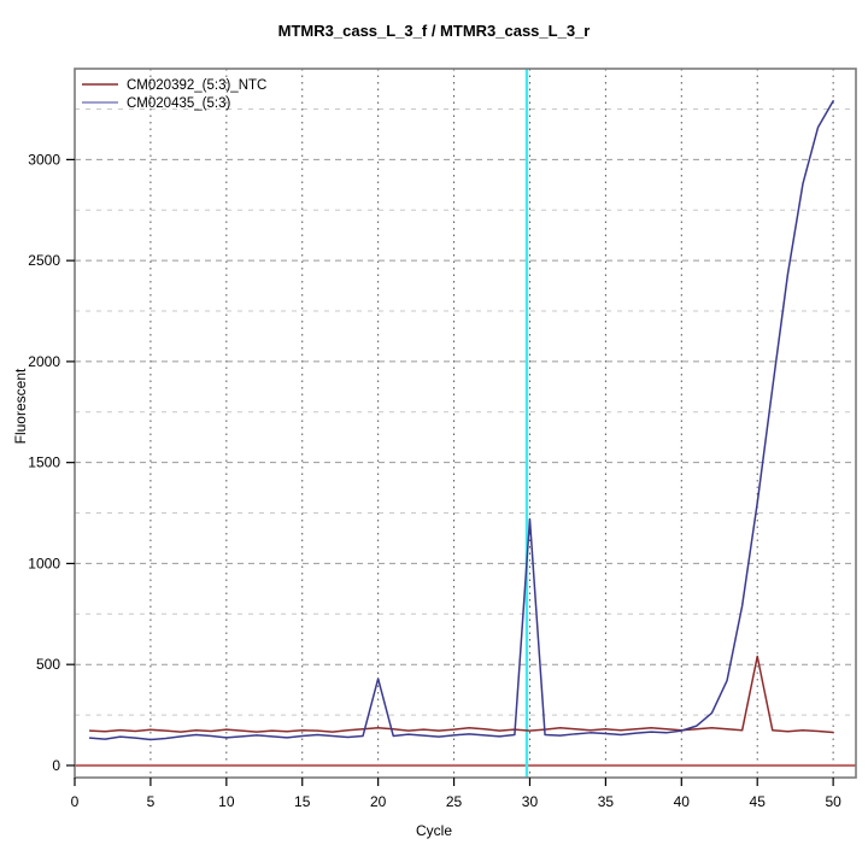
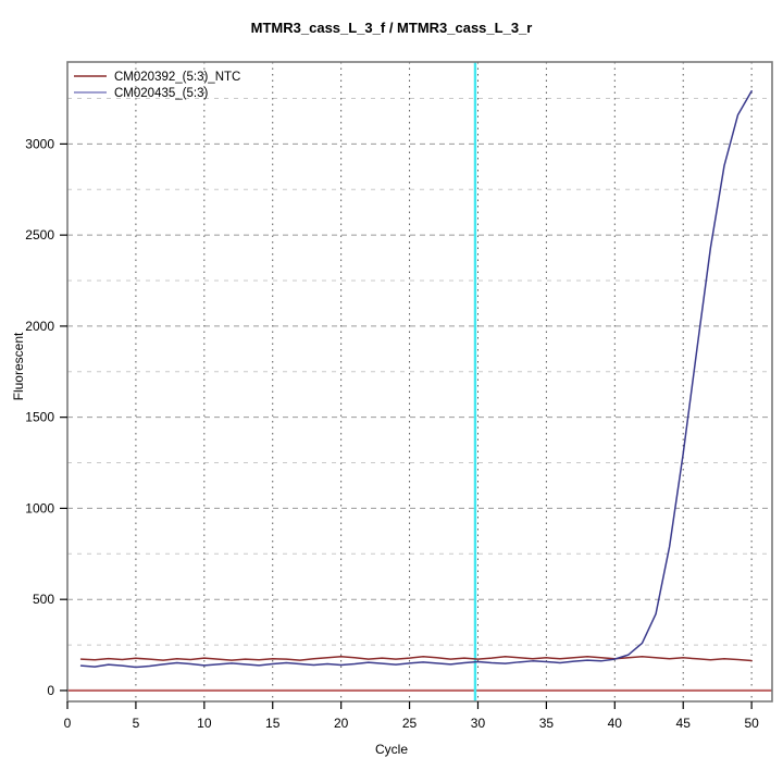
CM020435_(5:3)/20: 430 -> 140
CM020435_(5:3)/30: 1220 -> 160
CM020392_(5:3)_NTC/45: 540 -> 180
